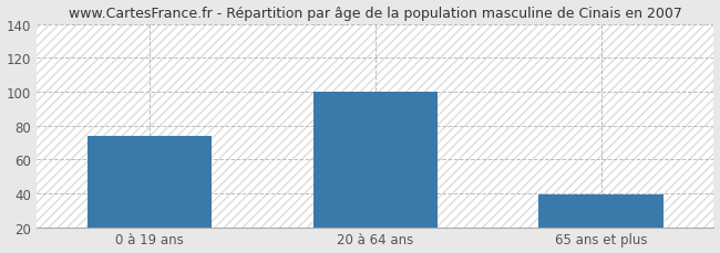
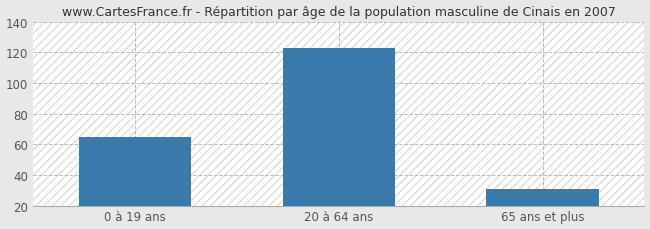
0 à 19 ans: 74 -> 65
20 à 64 ans: 100 -> 123
65 ans et plus: 39 -> 31
